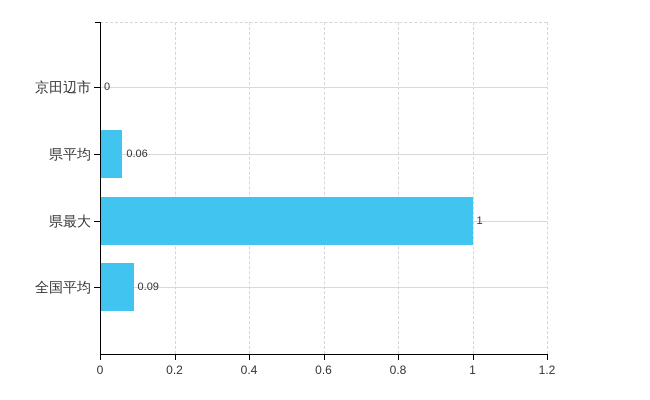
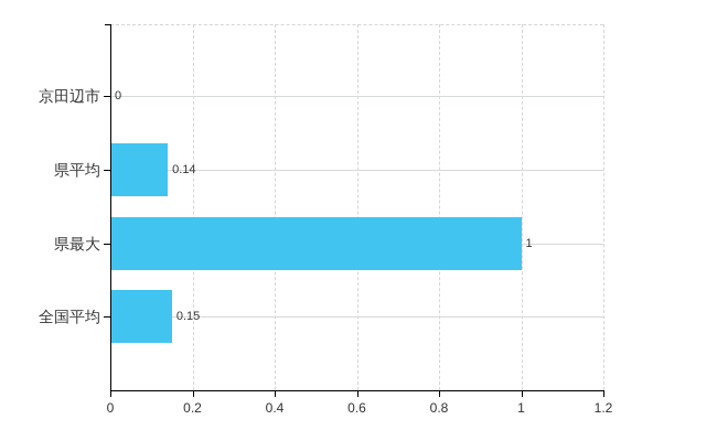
県平均: 0.06 -> 0.14
全国平均: 0.09 -> 0.15
